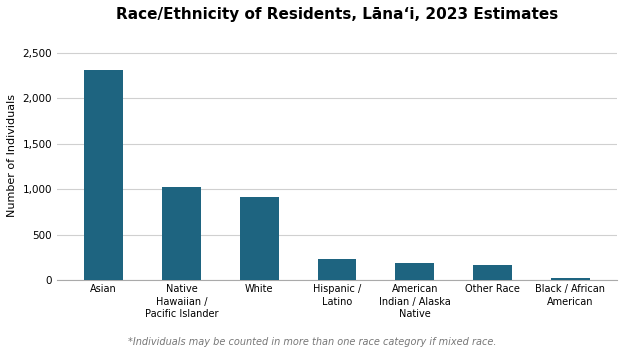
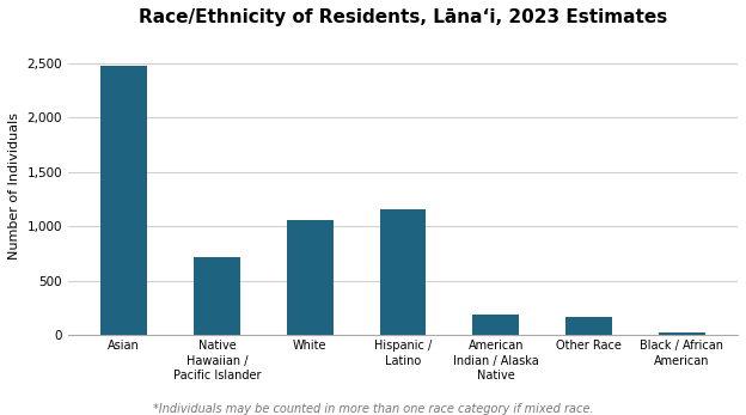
Asian: 2,310 -> 2,480
Native Hawaiian / Pacific Islander: 1,020 -> 720
White: 920 -> 1,060
Hispanic / Latino: 240 -> 1,160
